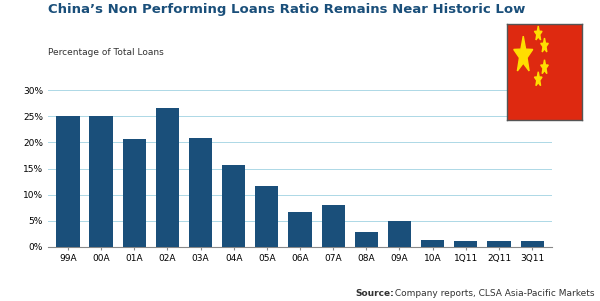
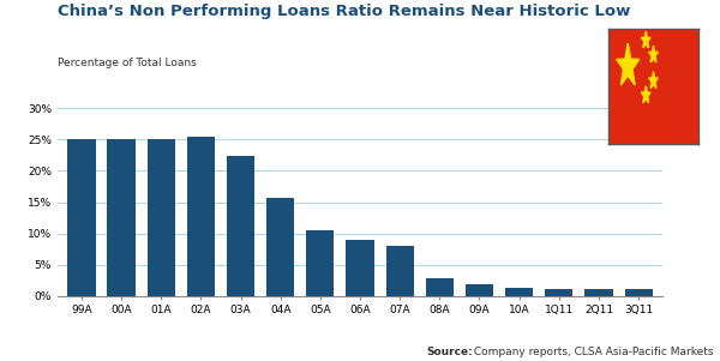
01A: 20.6% -> 25.1%
02A: 26.6% -> 25.4%
03A: 20.8% -> 22.3%
05A: 11.6% -> 10.6%
06A: 6.6% -> 8.9%
09A: 5.0% -> 1.9%
